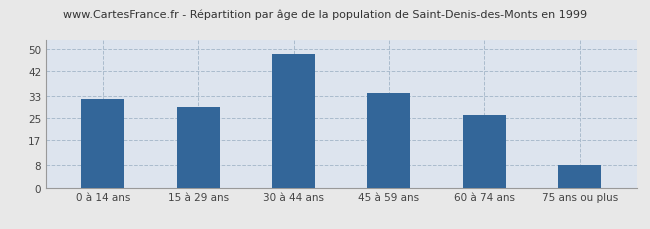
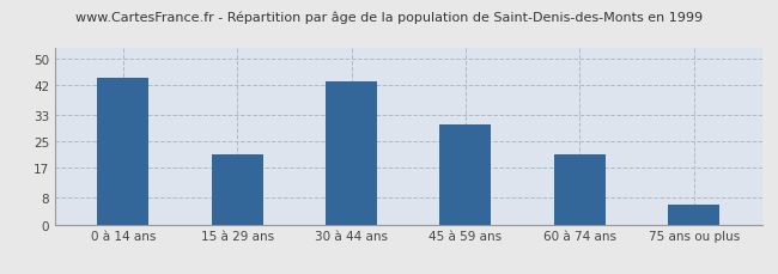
0 à 14 ans: 32 -> 44
15 à 29 ans: 29 -> 21
30 à 44 ans: 48 -> 43
45 à 59 ans: 34 -> 30
60 à 74 ans: 26 -> 21
75 ans ou plus: 8 -> 6
